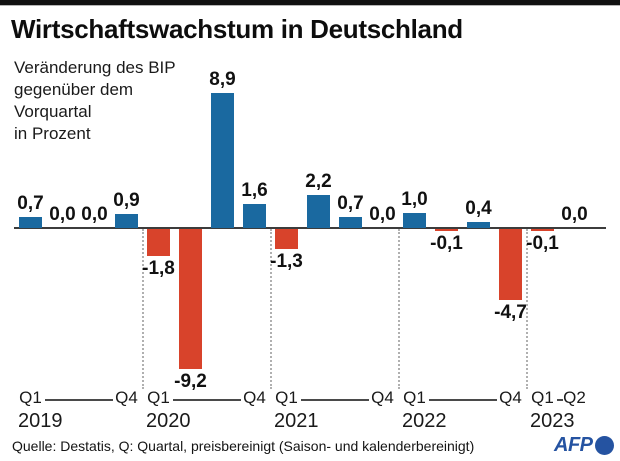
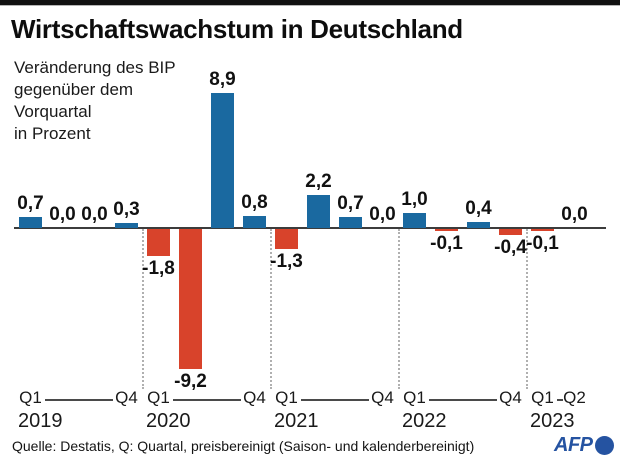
Q4 2019: 0,9 -> 0,3
Q4 2020: 1,6 -> 0,8
Q4 2022: -4,7 -> -0,4
